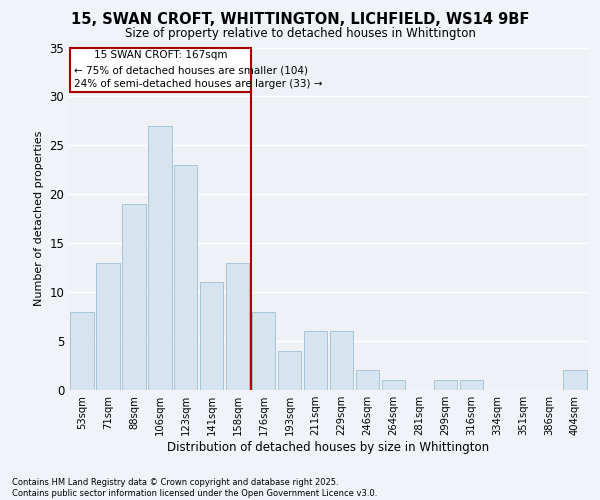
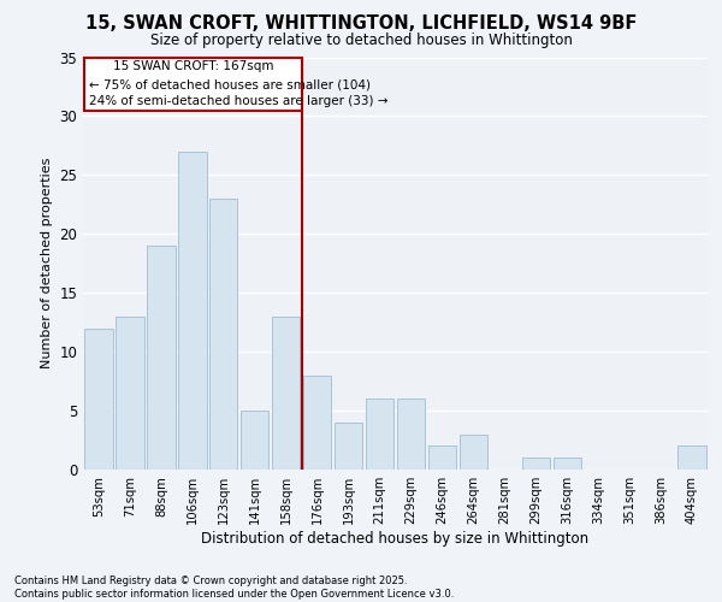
53sqm: 8 -> 12
141sqm: 11 -> 5
264sqm: 1 -> 3
